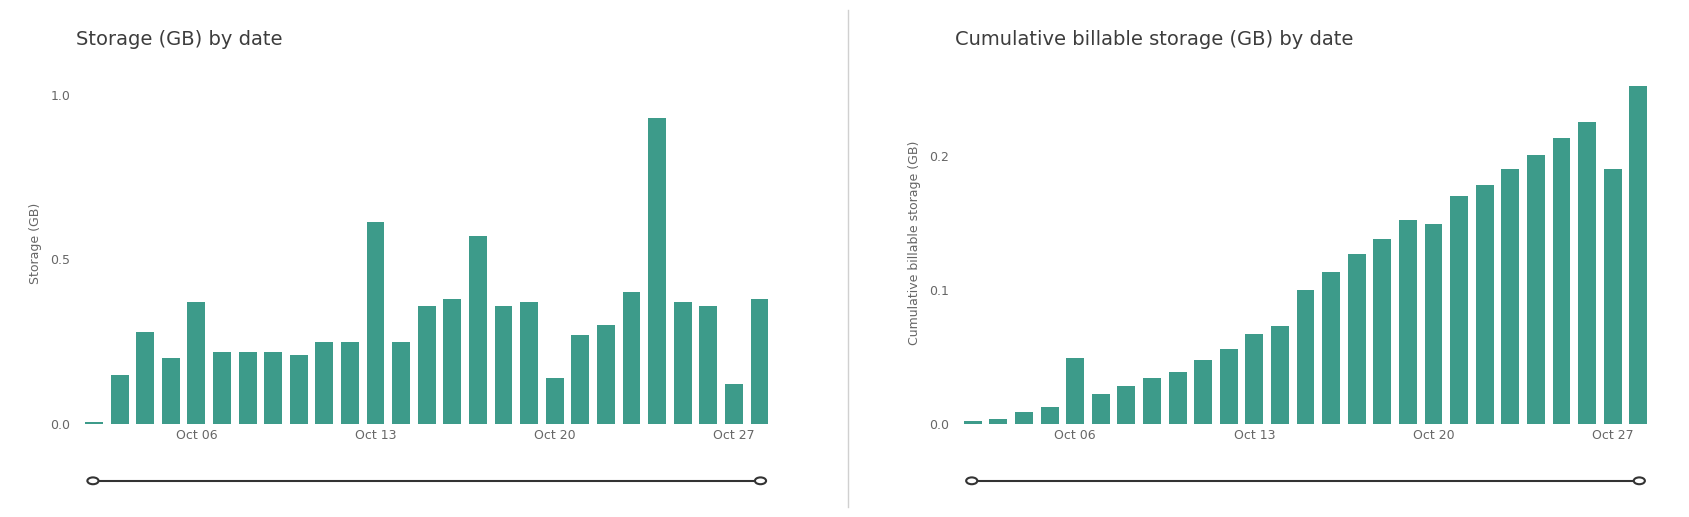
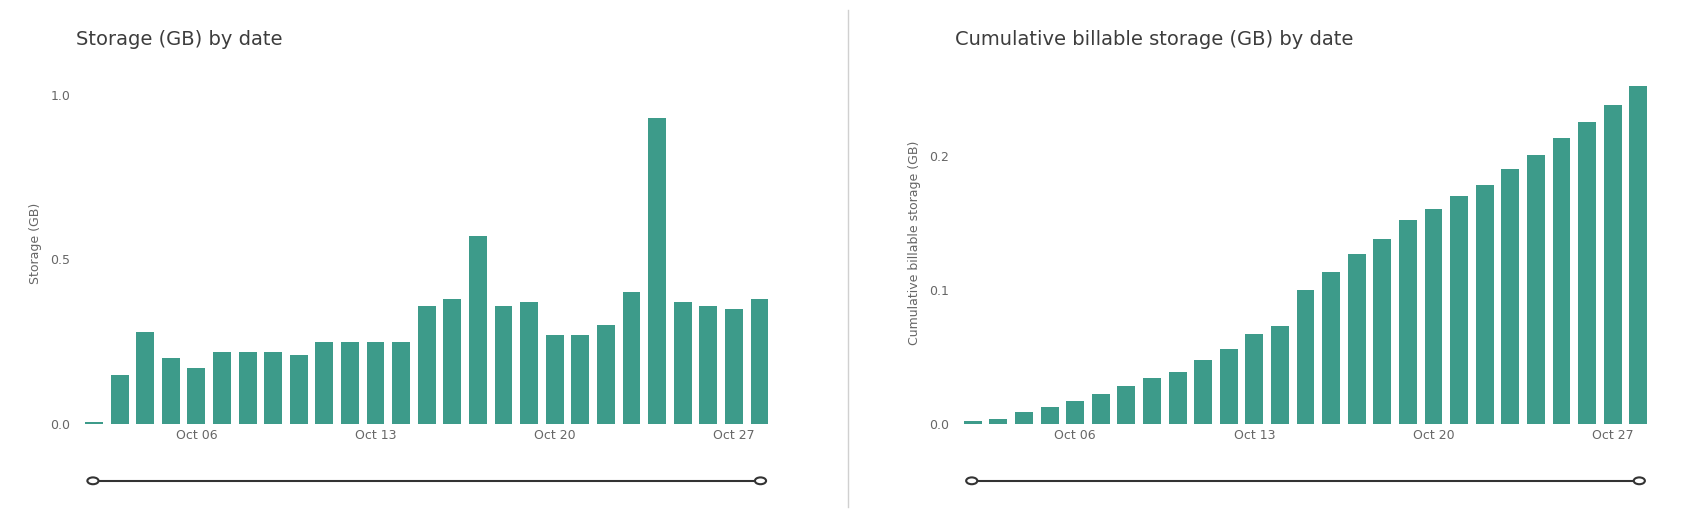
Storage (GB) by date/Oct 06: 0.370 -> 0.170
Storage (GB) by date/Oct 13: 0.615 -> 0.250
Storage (GB) by date/Oct 20: 0.140 -> 0.270
Storage (GB) by date/Oct 27: 0.120 -> 0.350
Cumulative billable storage (GB) by date/Oct 06: 0.049 -> 0.017
Cumulative billable storage (GB) by date/Oct 20: 0.149 -> 0.160
Cumulative billable storage (GB) by date/Oct 27: 0.190 -> 0.238
